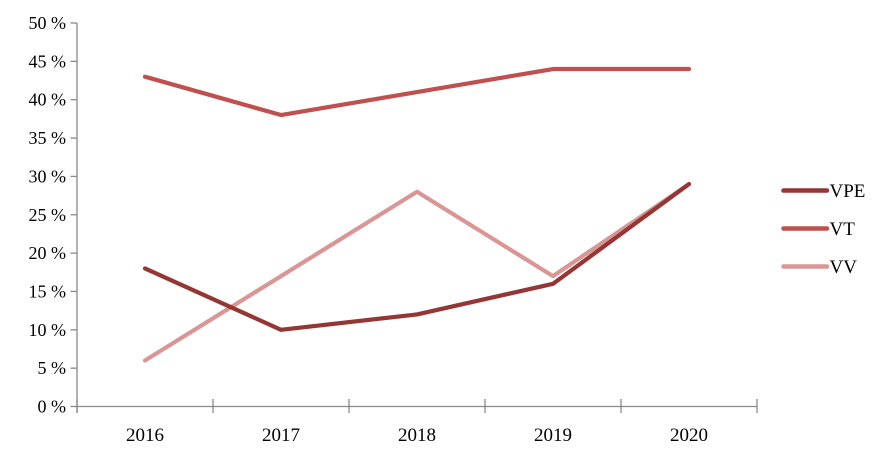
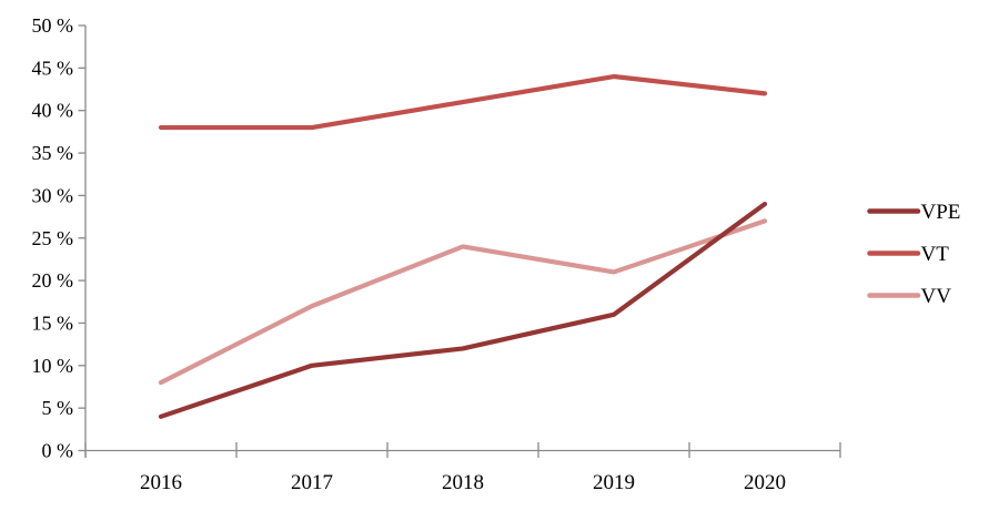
VPE/2016: 18% -> 4%
VT/2016: 43% -> 38%
VV/2016: 6% -> 8%
VV/2018: 28% -> 24%
VV/2019: 17% -> 21%
VT/2020: 44% -> 42%
VV/2020: 29% -> 27%
